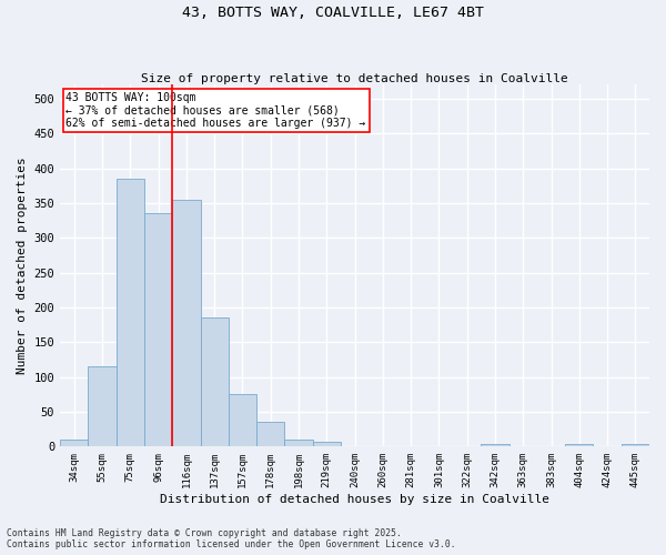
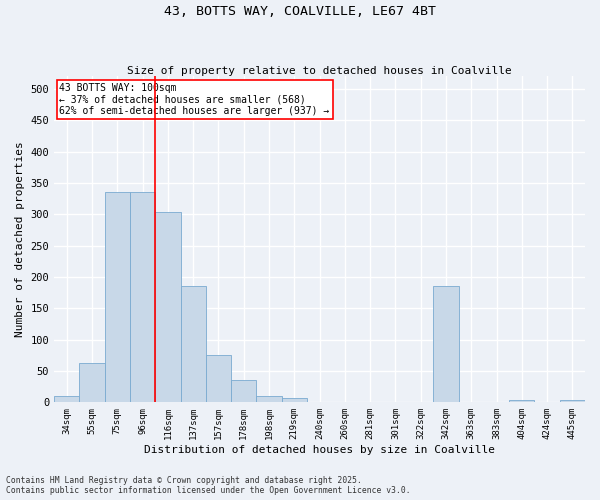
55sqm: 115 -> 62
75sqm: 385 -> 336
116sqm: 355 -> 304
342sqm: 3 -> 186
